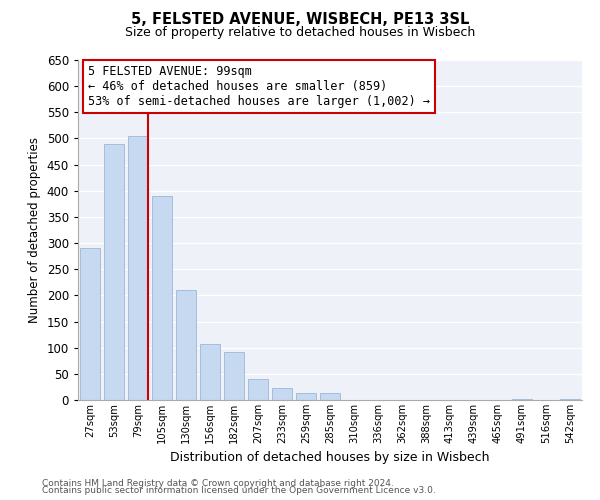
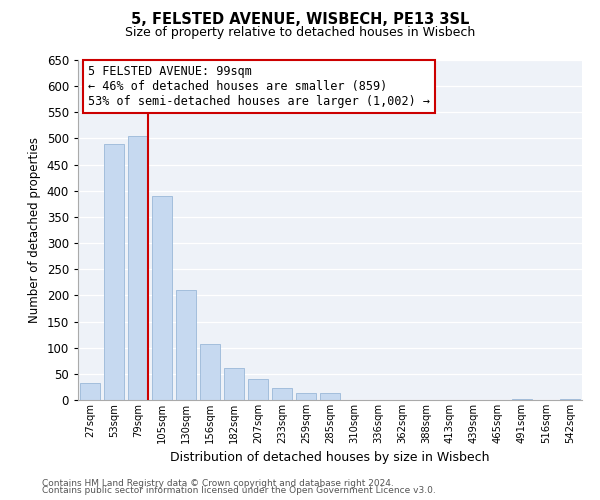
27sqm: 290 -> 33
182sqm: 92 -> 62
